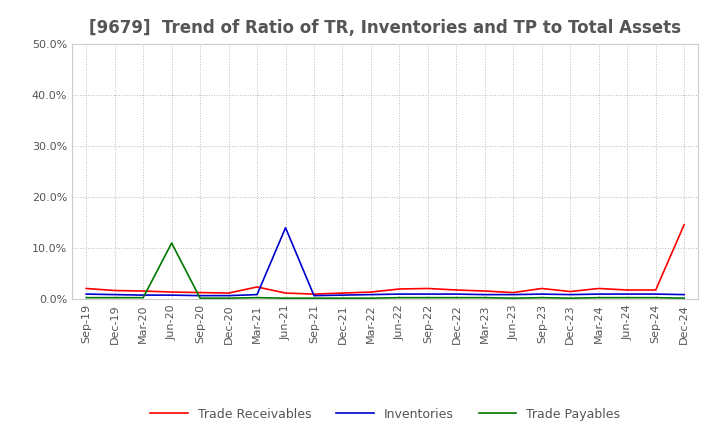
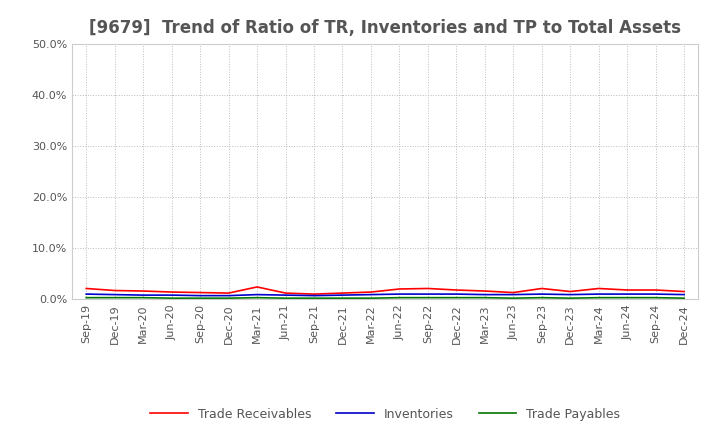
Trade Payables/Jun-20: 11.0% -> 0.2%
Inventories/Jun-21: 14.0% -> 0.8%
Trade Receivables/Dec-24: 14.6% -> 1.5%
